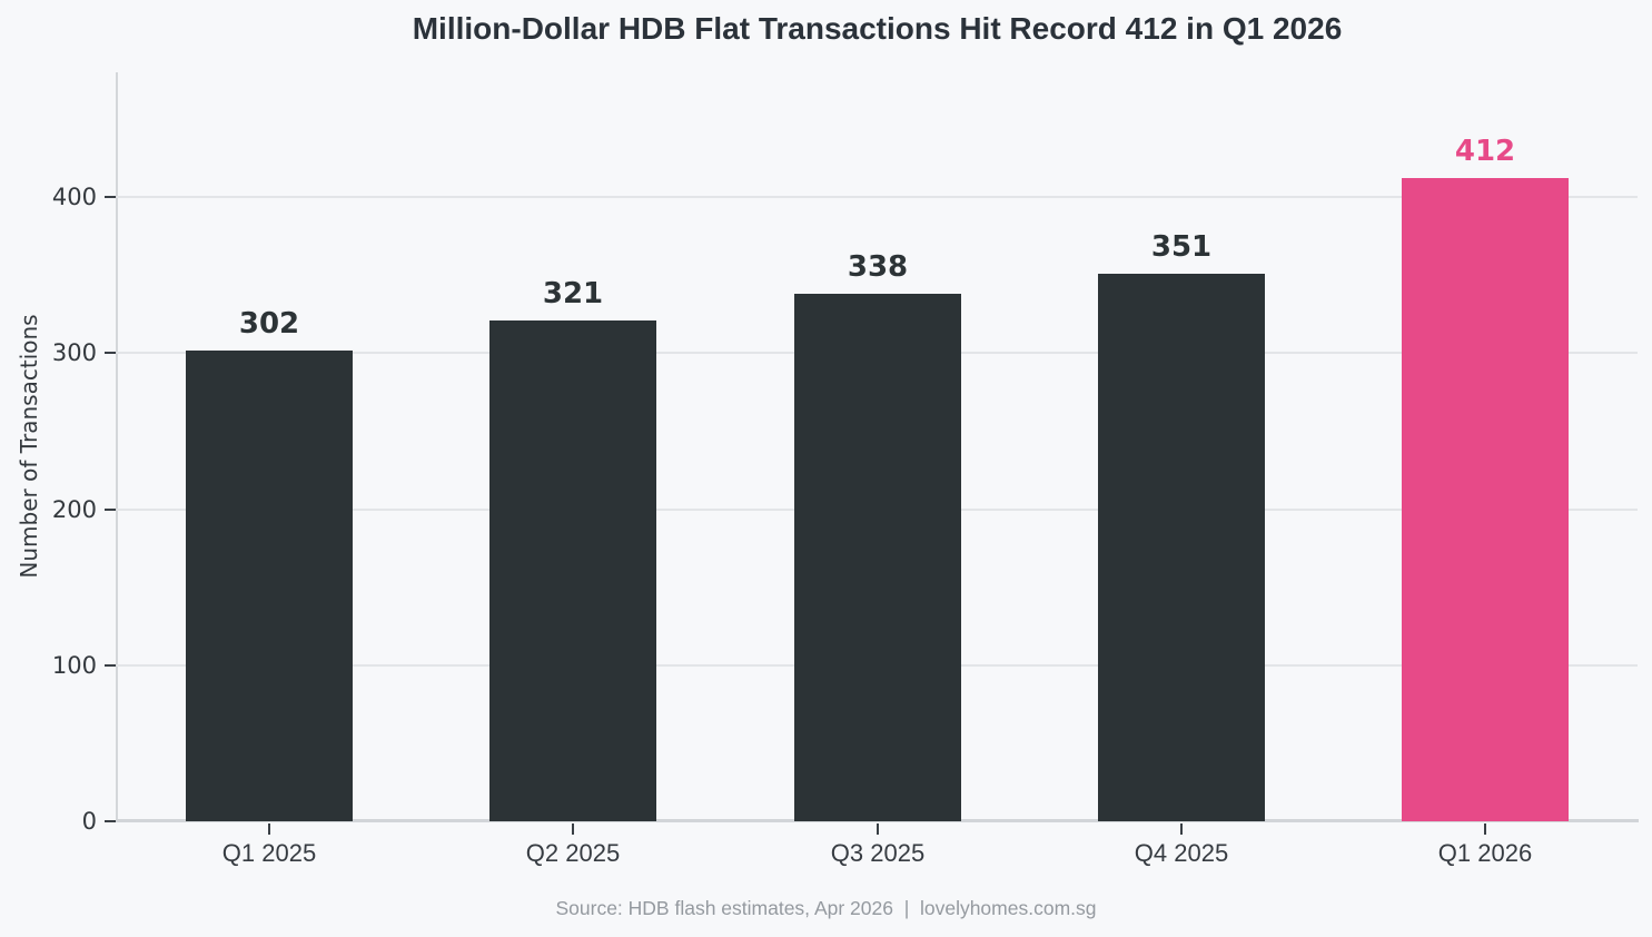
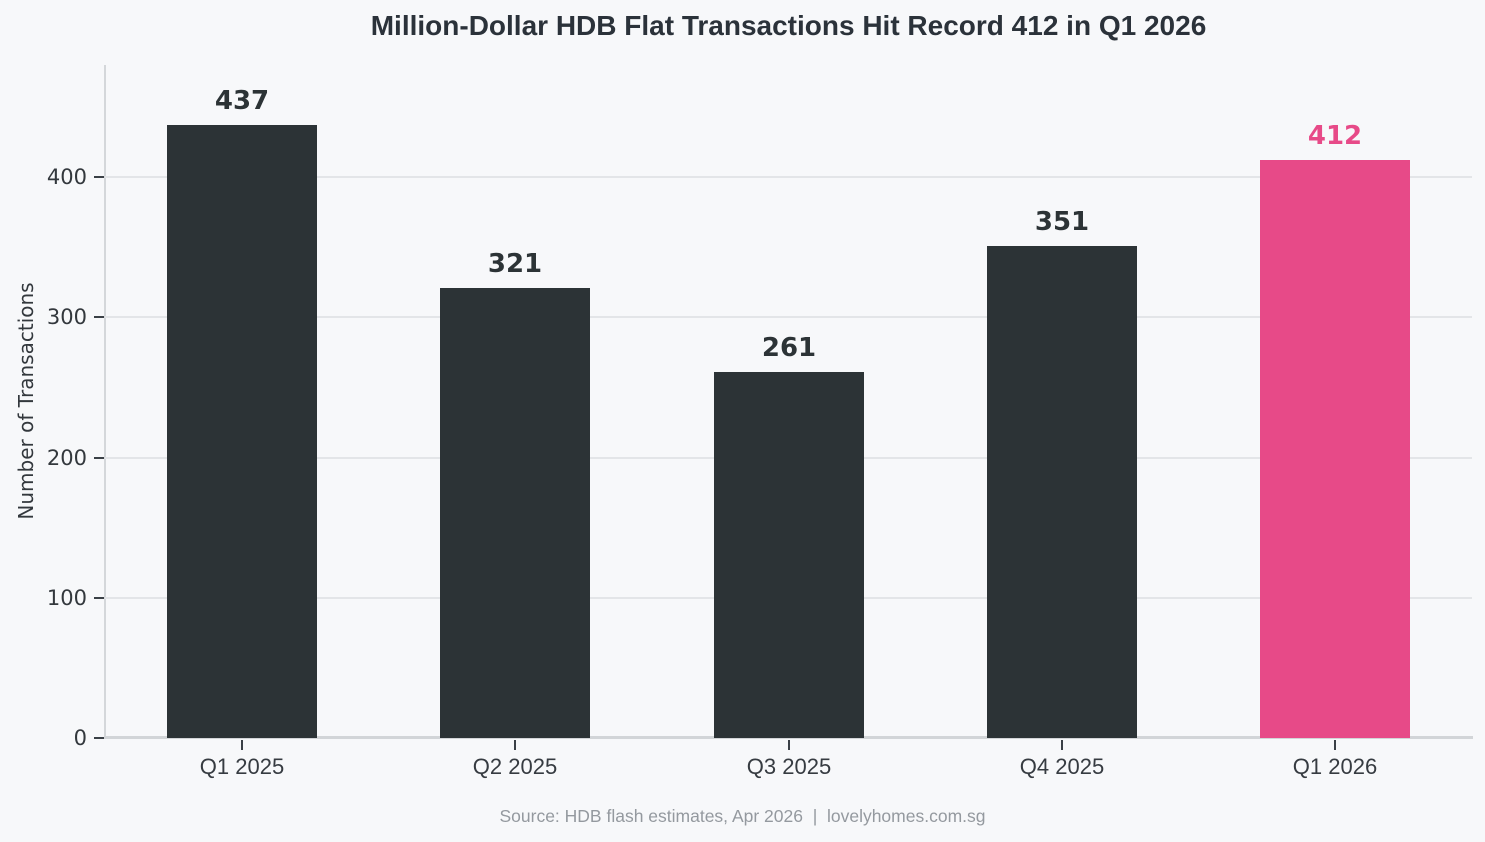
Q1 2025: 302 -> 437
Q3 2025: 338 -> 261
